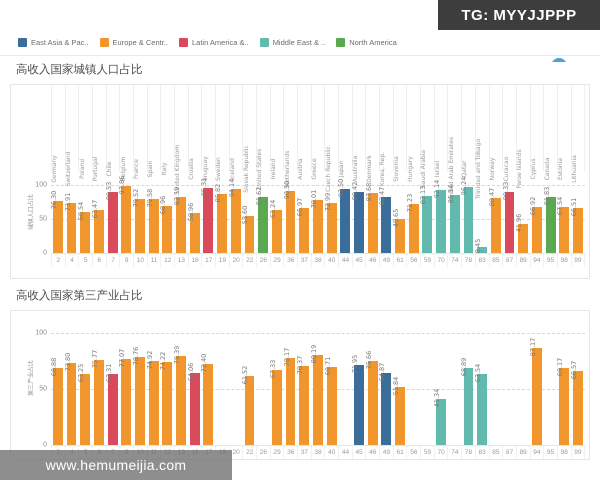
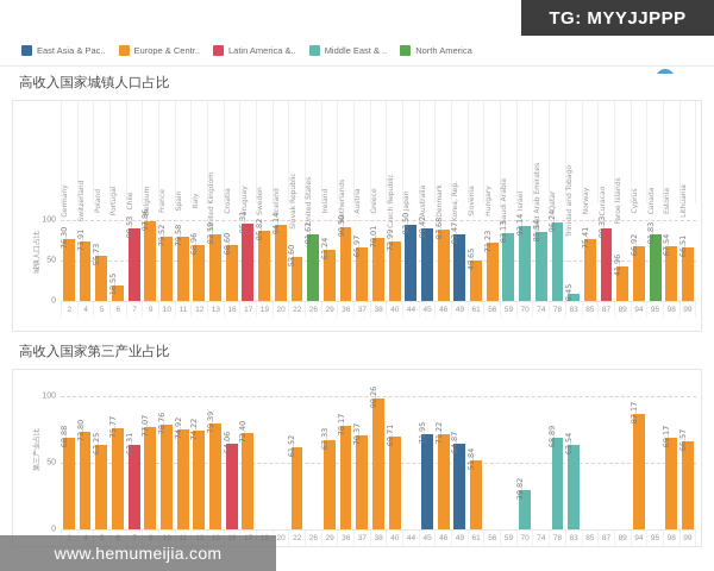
高收入国家城镇人口占比/Poland: 60.54 -> 55.73
高收入国家城镇人口占比/Portugal: 63.47 -> 18.55
高收入国家城镇人口占比/Croatia: 58.96 -> 68.60
高收入国家城镇人口占比/Norway: 80.47 -> 75.41
高收入国家第三产业占比/Greece: 80.19 -> 98.26
高收入国家第三产业占比/Denmark: 75.66 -> 71.22
高收入国家第三产业占比/Israel: 41.34 -> 29.82
